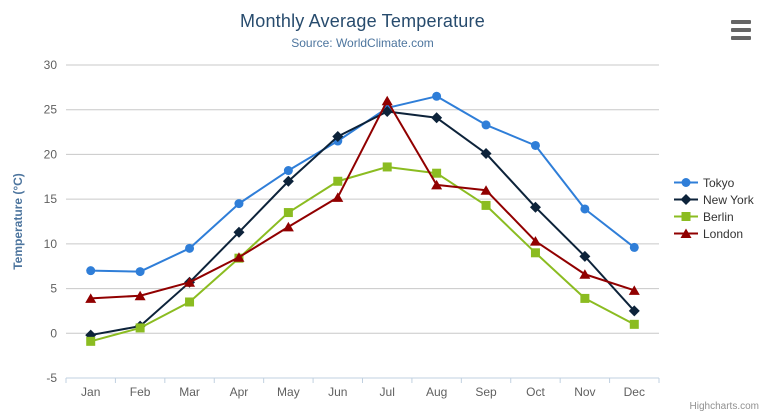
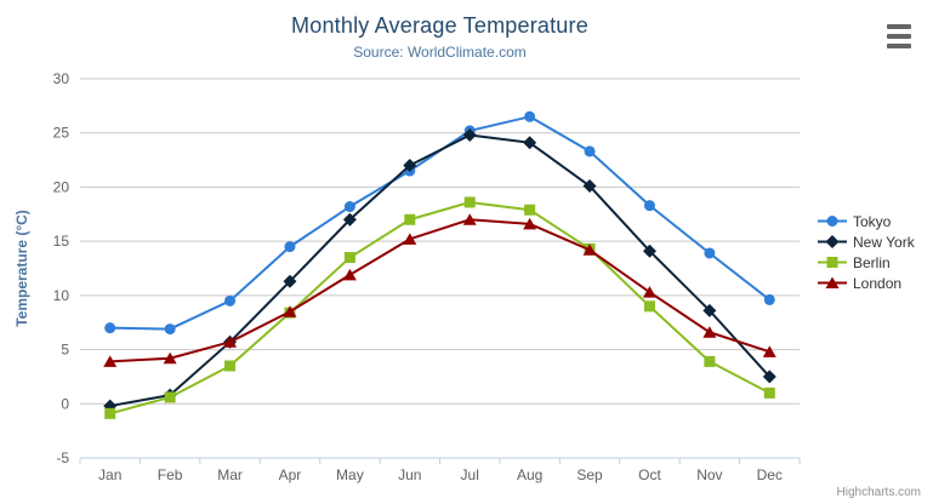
London/Jul: 26 -> 17
London/Sep: 16 -> 14
Tokyo/Oct: 21 -> 18
